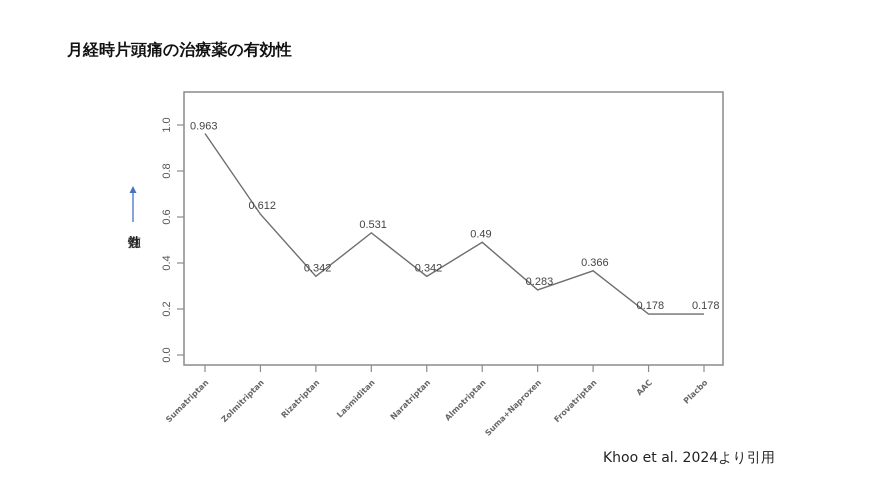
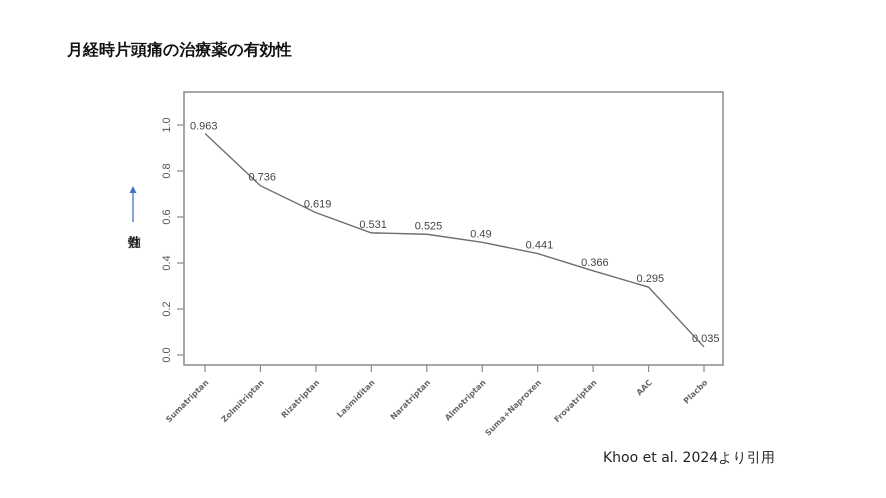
Zolmitriptan: 0.612 -> 0.736
Rizatriptan: 0.342 -> 0.619
Naratriptan: 0.342 -> 0.525
Suma+Naproxen: 0.283 -> 0.441
AAC: 0.178 -> 0.295
Placbo: 0.178 -> 0.035
